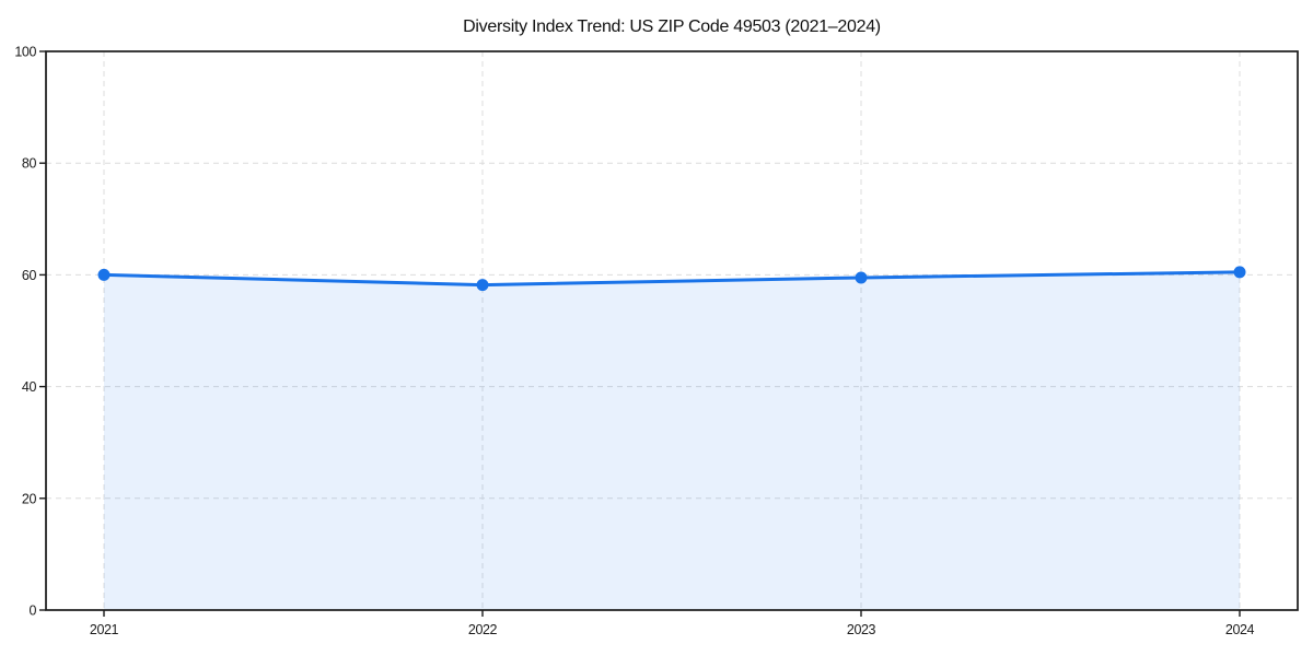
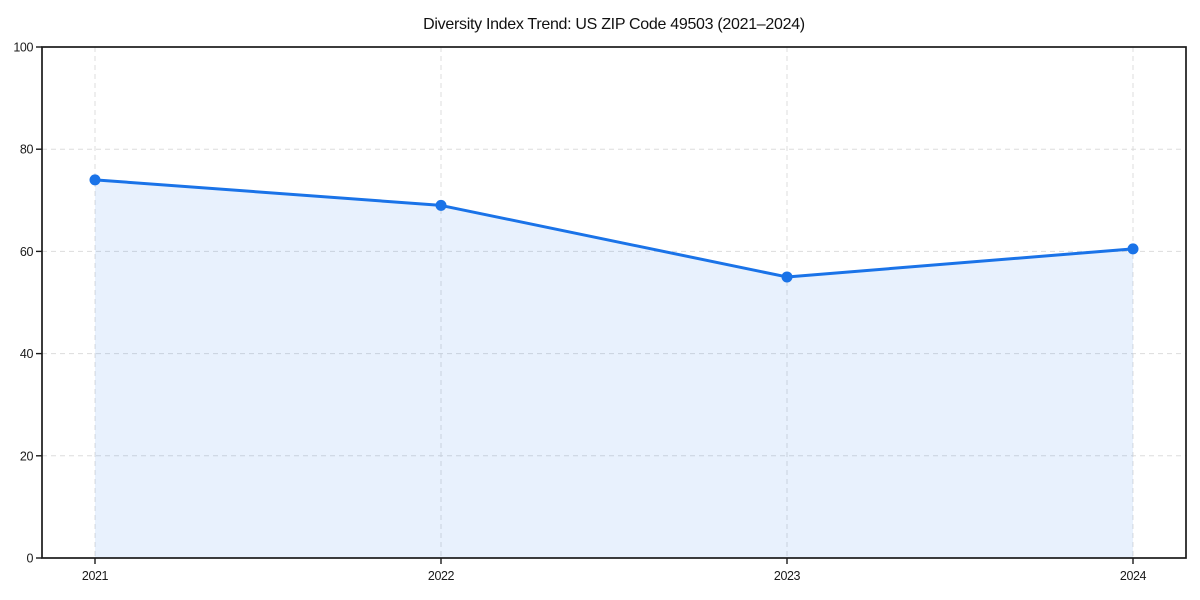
2021: 60 -> 74
2022: 58 -> 69
2023: 60 -> 55
